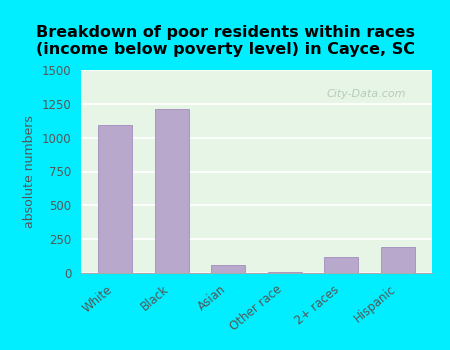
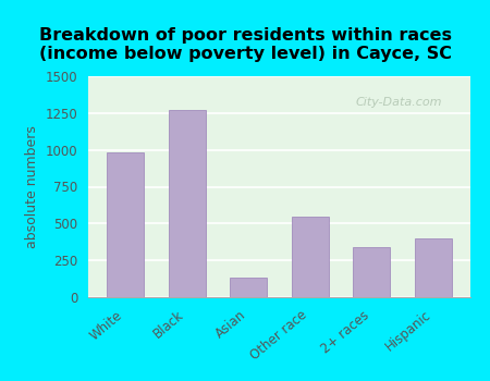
White: 1090 -> 980
Black: 1210 -> 1270
Asian: 60 -> 130
Other race: 0 -> 550
2+ races: 120 -> 340
Hispanic: 190 -> 400
